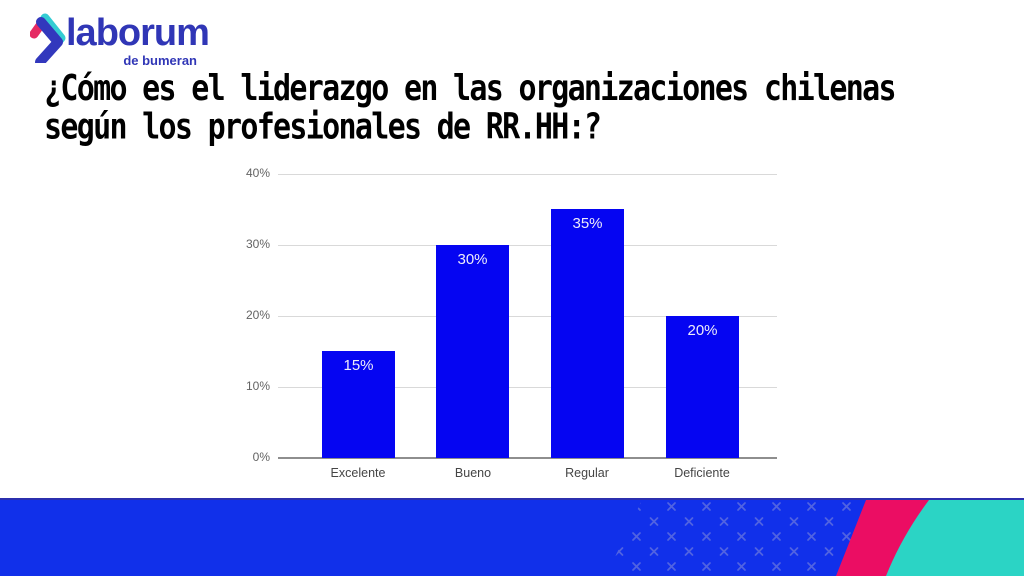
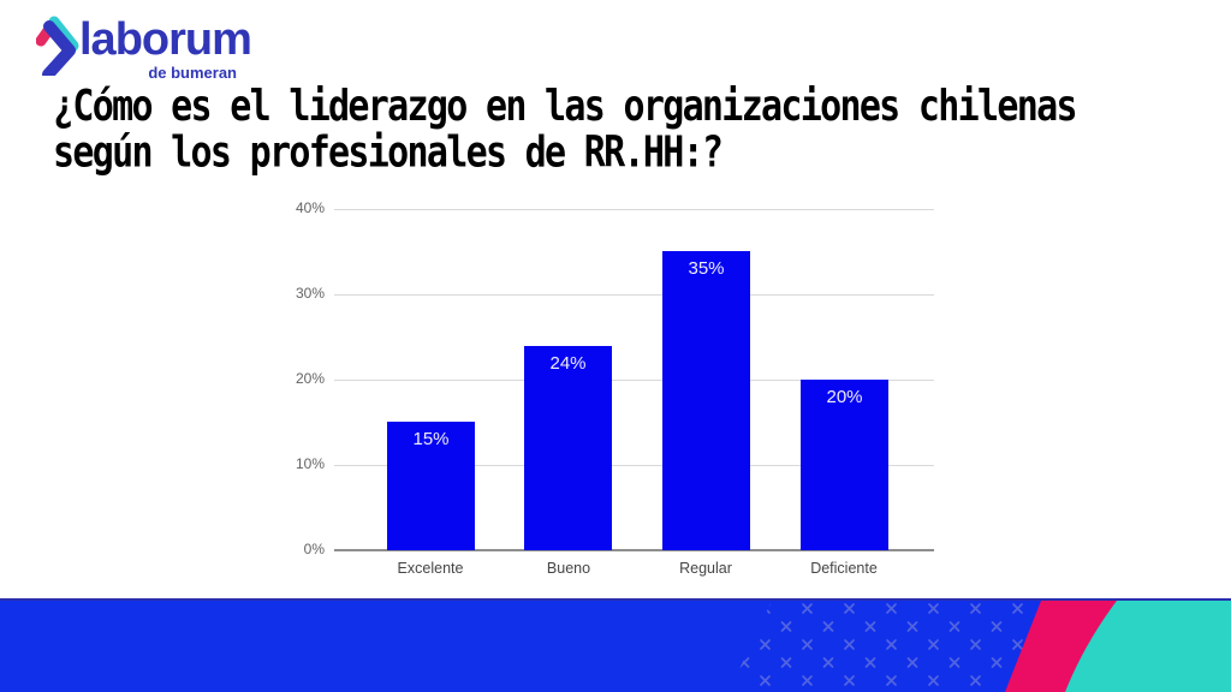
Bueno: 30% -> 24%
